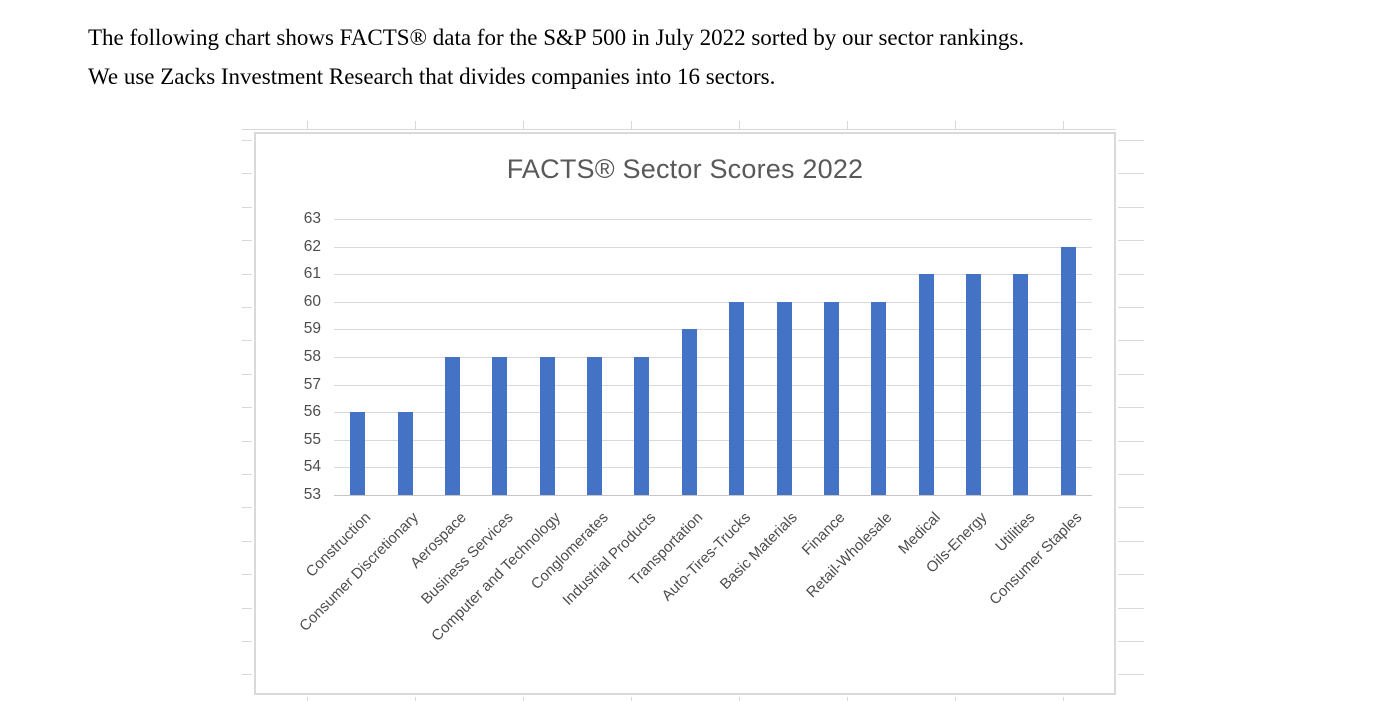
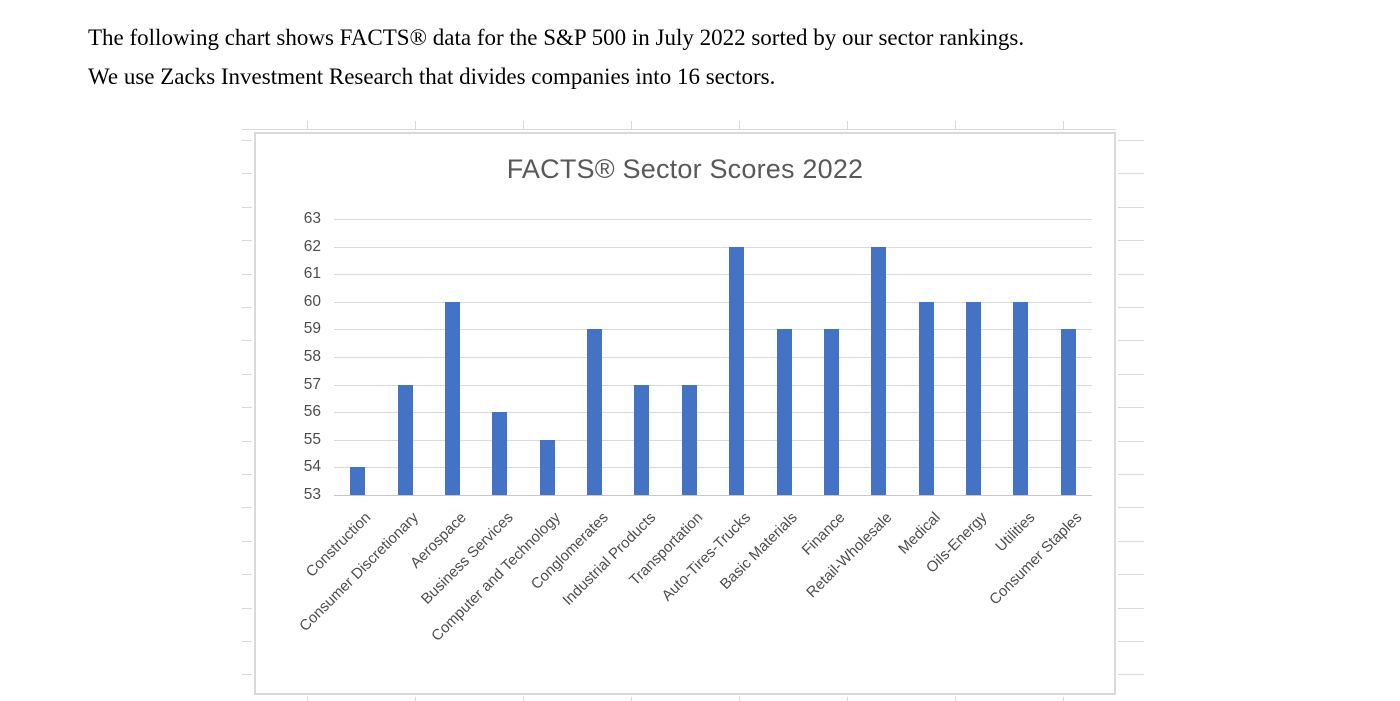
Construction: 56 -> 54
Consumer Discretionary: 56 -> 57
Aerospace: 58 -> 60
Business Services: 58 -> 56
Computer and Technology: 58 -> 55
Conglomerates: 58 -> 59
Industrial Products: 58 -> 57
Transportation: 59 -> 57
Auto-Tires-Trucks: 60 -> 62
Basic Materials: 60 -> 59
Finance: 60 -> 59
Retail-Wholesale: 60 -> 62
Medical: 61 -> 60
Oils-Energy: 61 -> 60
Utilities: 61 -> 60
Consumer Staples: 62 -> 59
